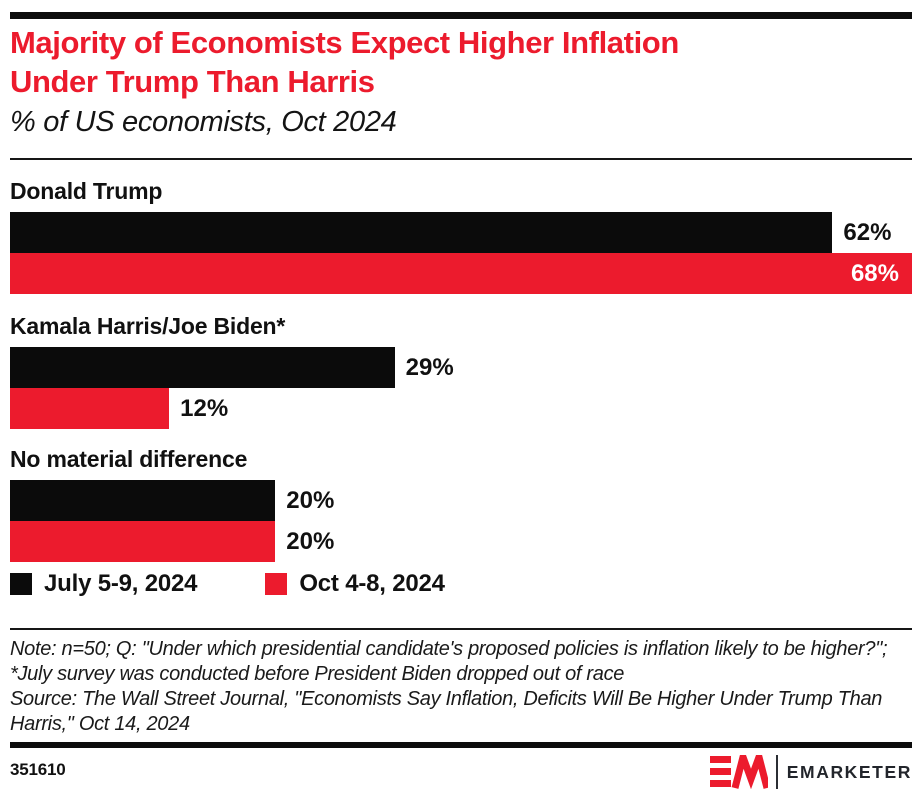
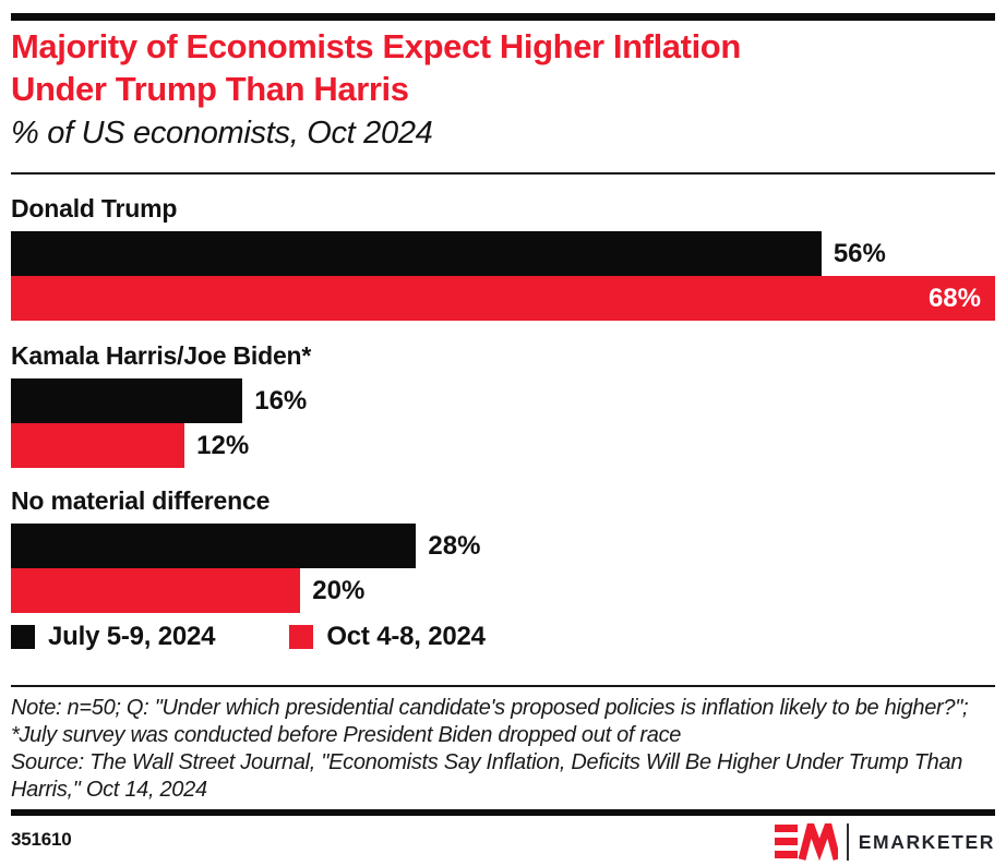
July 5-9, 2024/Donald Trump: 62% -> 56%
July 5-9, 2024/Kamala Harris/Joe Biden*: 29% -> 16%
July 5-9, 2024/No material difference: 20% -> 28%
